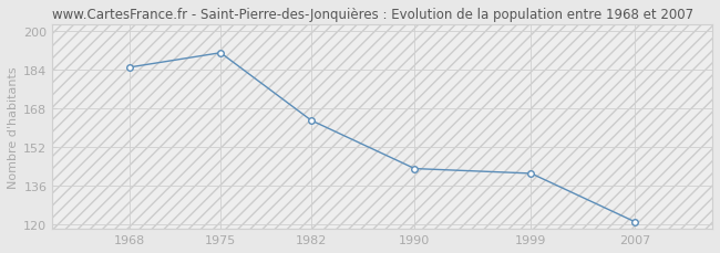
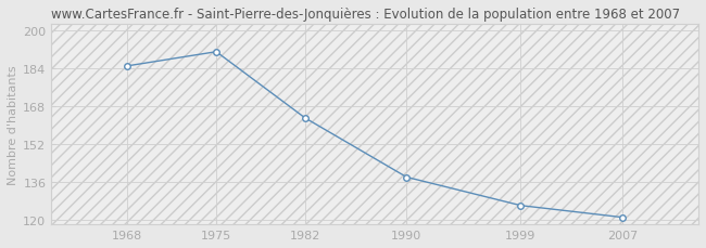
1990: 143 -> 138
1999: 141 -> 126
